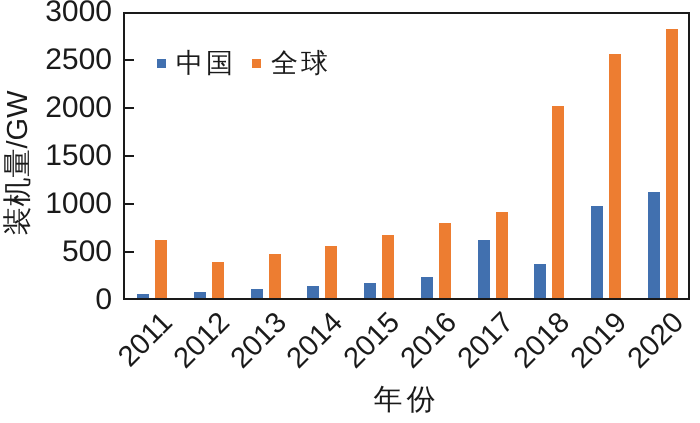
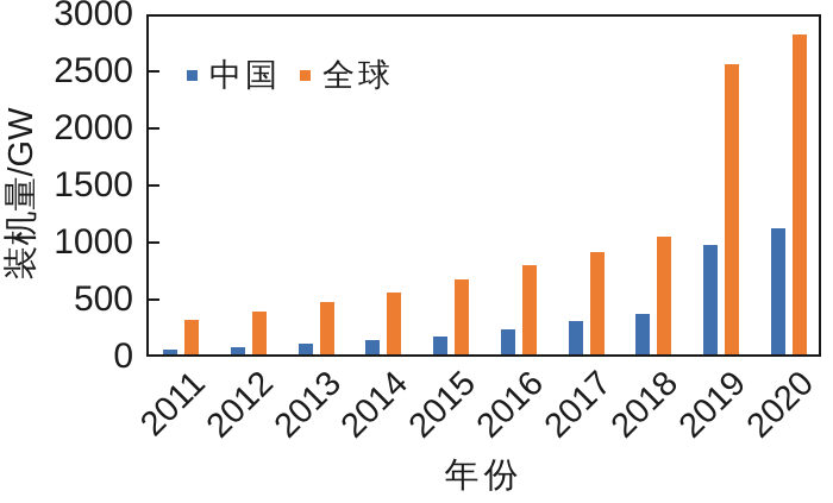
全球/2011: 600 -> 300
中国/2017: 600 -> 300
全球/2018: 2000 -> 1000
